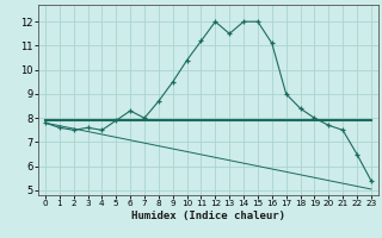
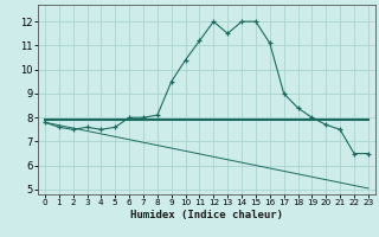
5: 7.9 -> 7.6
6: 8.3 -> 8.0
8: 8.7 -> 8.1
23: 5.4 -> 6.5
